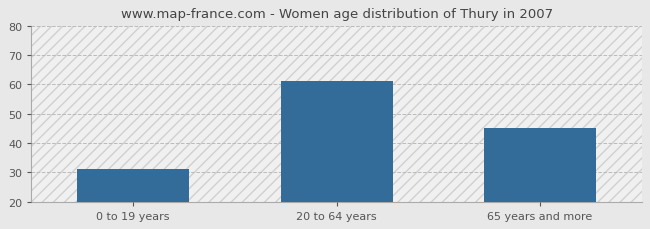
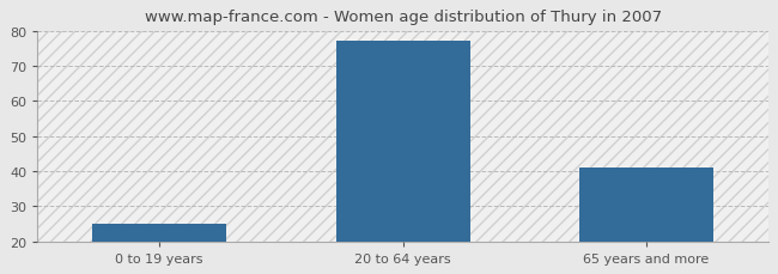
0 to 19 years: 31 -> 25
20 to 64 years: 61 -> 77
65 years and more: 45 -> 41
